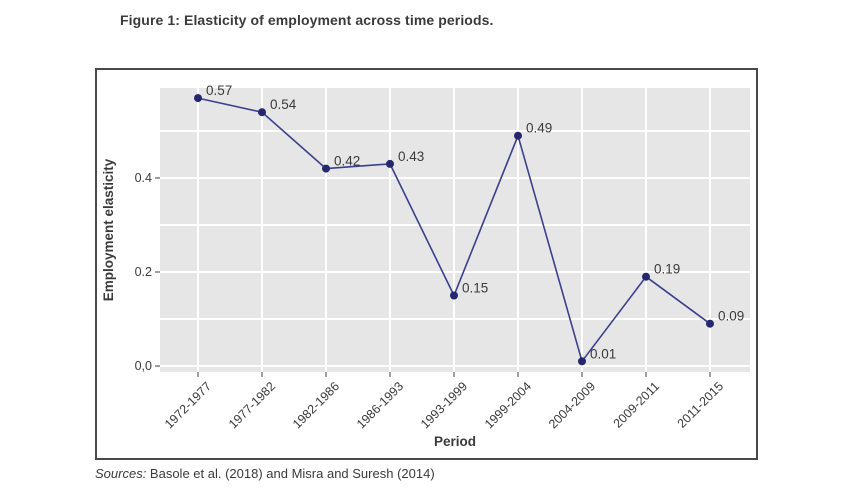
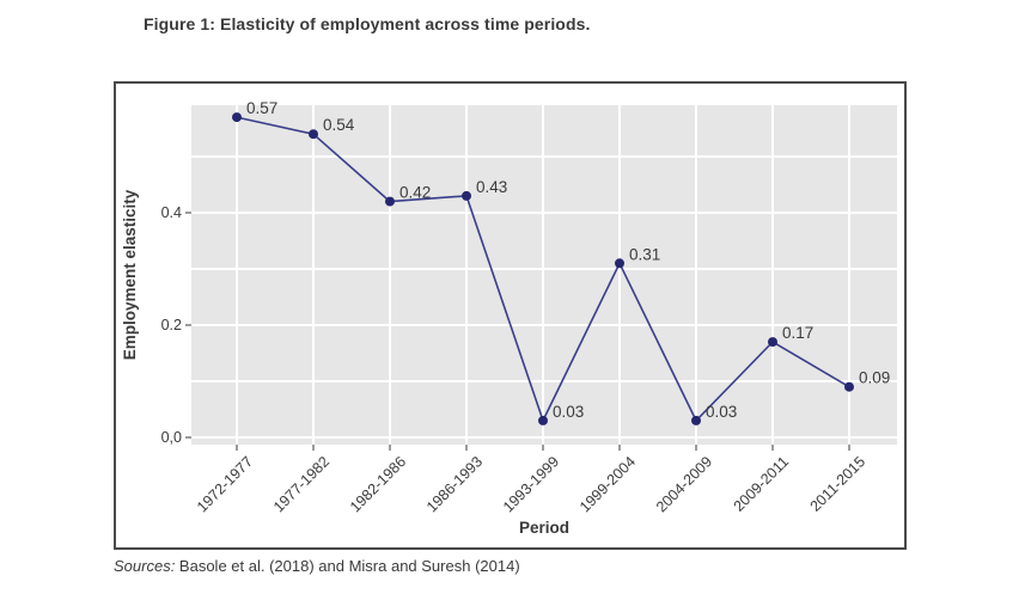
1993-1999: 0.15 -> 0.03
1999-2004: 0.49 -> 0.31
2004-2009: 0.01 -> 0.03
2009-2011: 0.19 -> 0.17
